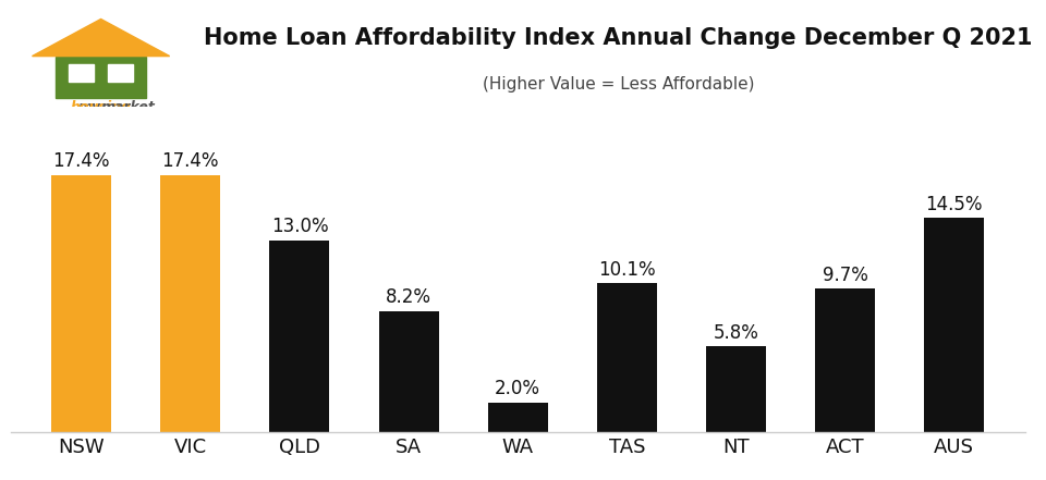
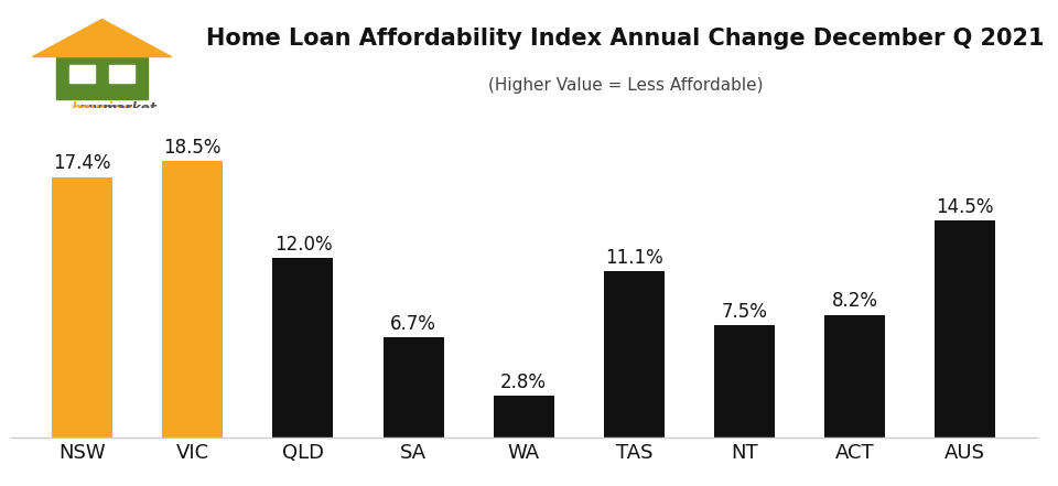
VIC: 17.4% -> 18.5%
QLD: 13.0% -> 12.0%
SA: 8.2% -> 6.7%
WA: 2.0% -> 2.8%
TAS: 10.1% -> 11.1%
NT: 5.8% -> 7.5%
ACT: 9.7% -> 8.2%
